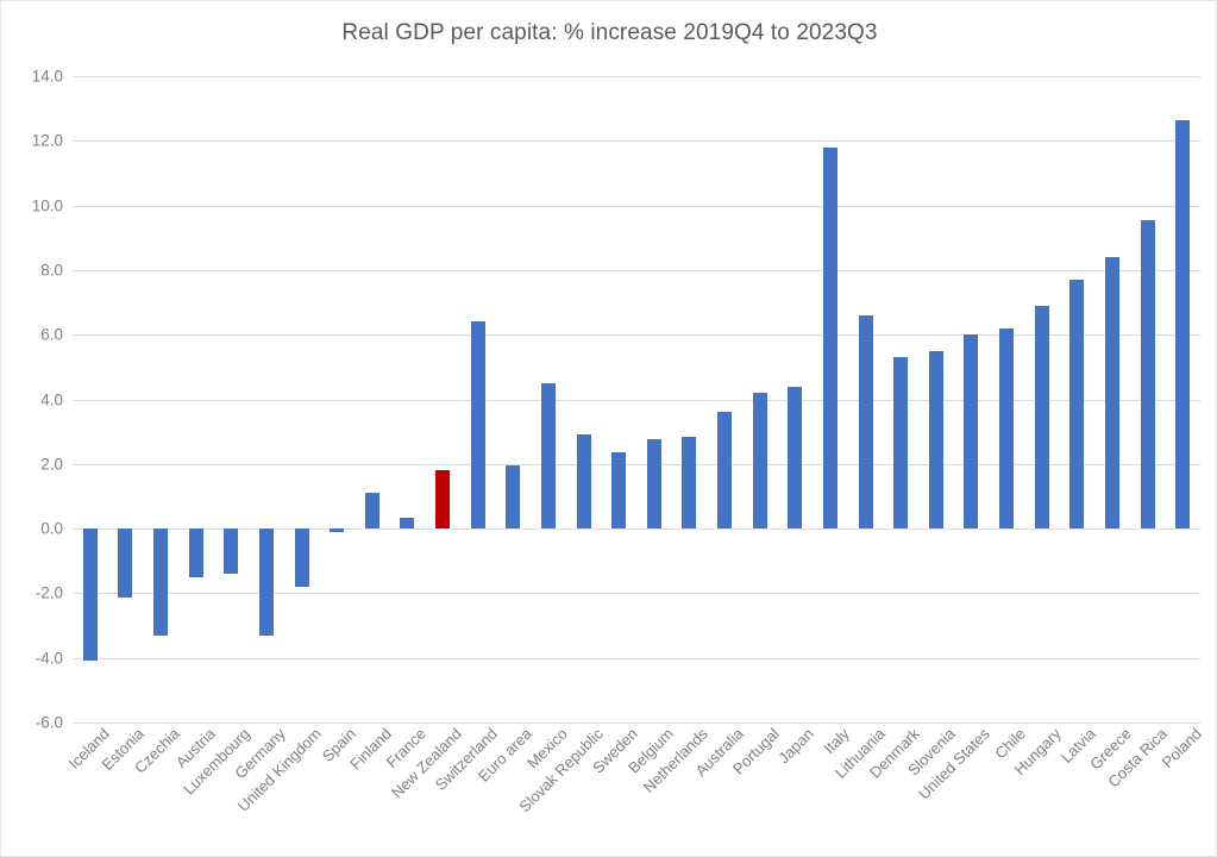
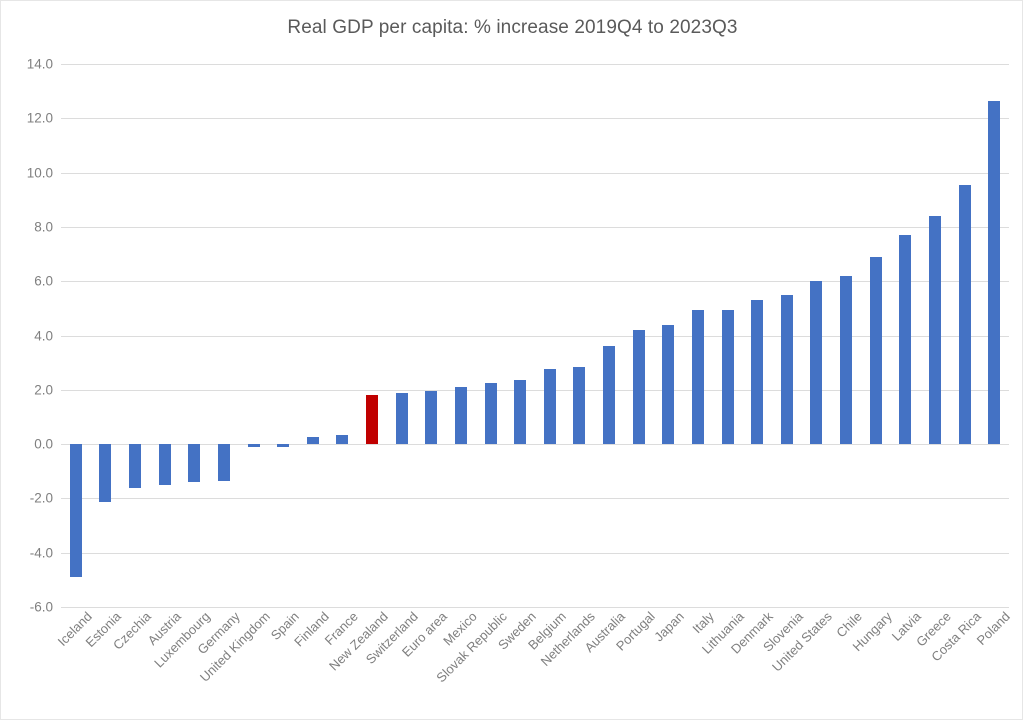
Iceland: -4.1 -> -4.9
Czechia: -3.3 -> -1.6
Germany: -3.3 -> -1.4
United Kingdom: -1.8 -> -0.1
Finland: 1.1 -> 0.2
Switzerland: 6.4 -> 1.9
Mexico: 4.5 -> 2.1
Slovak Republic: 2.9 -> 2.2
Italy: 11.8 -> 5.0
Lithuania: 6.6 -> 5.0
